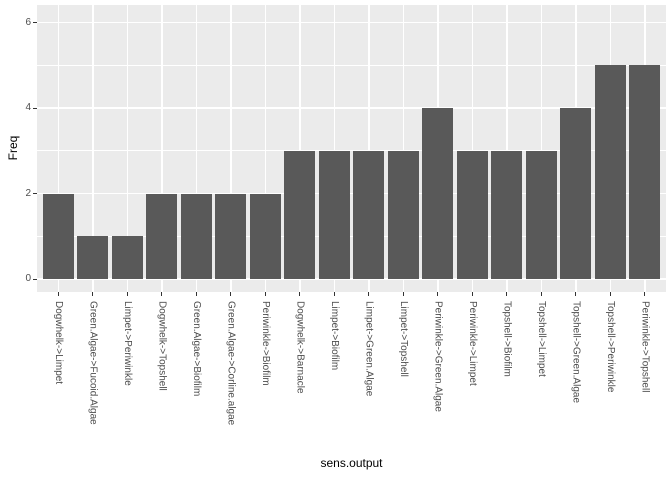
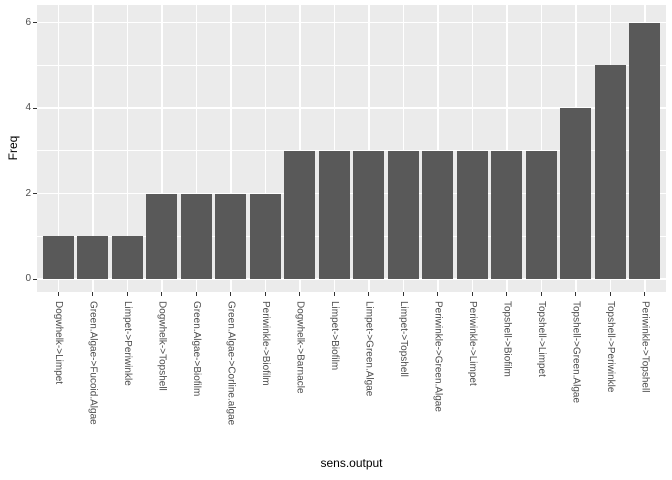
Dogwhelk->Limpet: 2 -> 1
Periwinkle->Green.Algae: 4 -> 3
Periwinkle->Topshell: 5 -> 6
